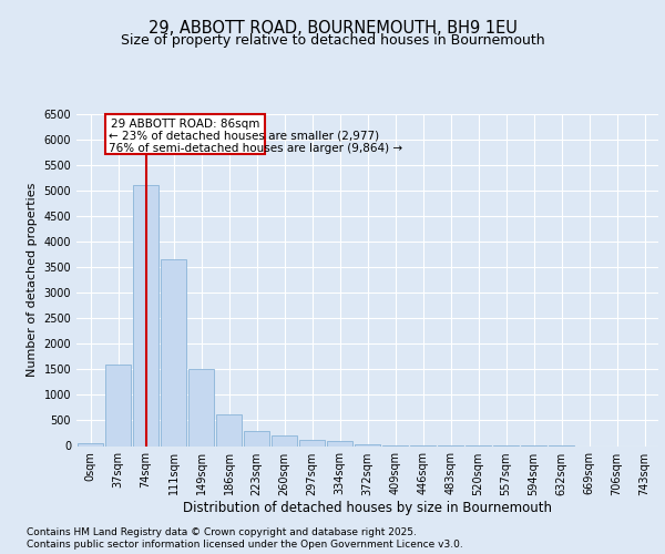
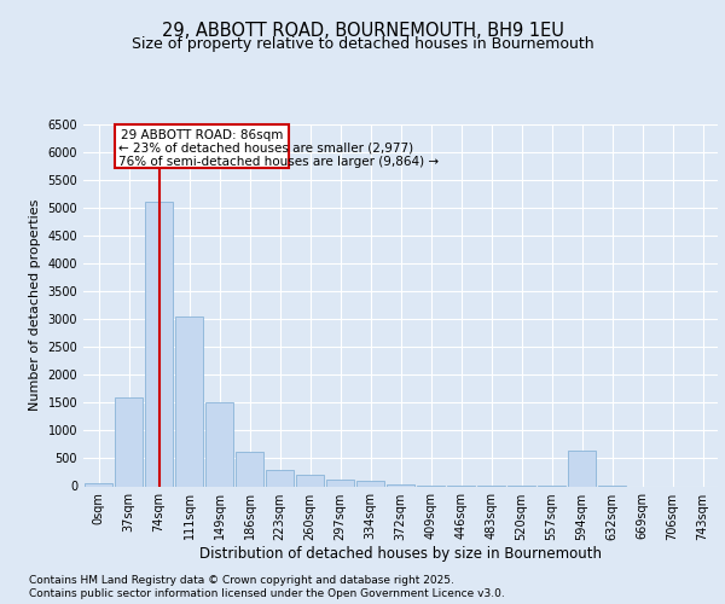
111sqm: 3650 -> 3050
594sqm: 0 -> 650
